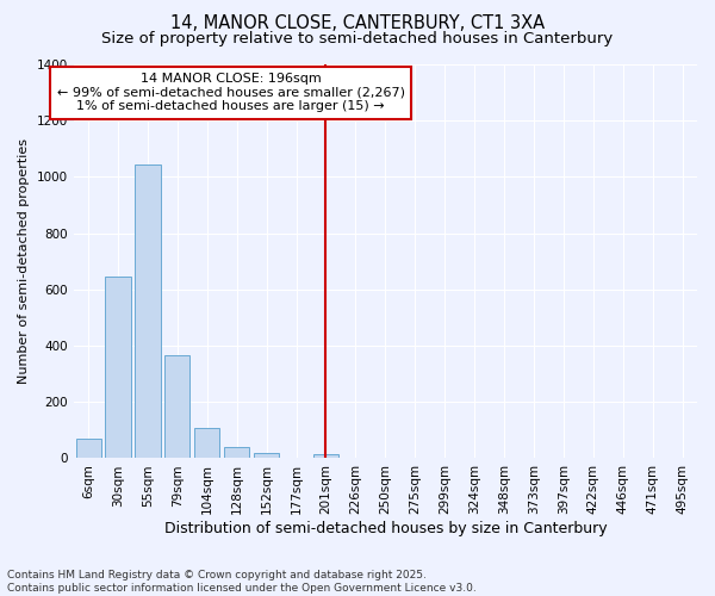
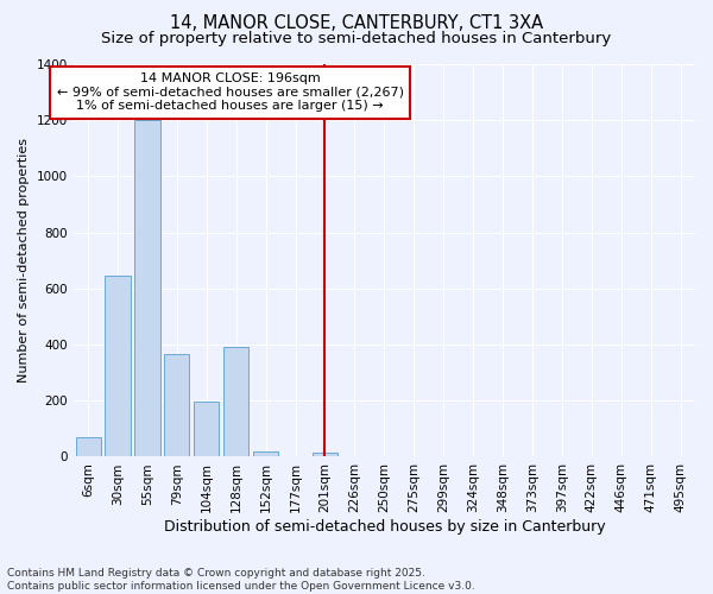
55sqm: 1045 -> 1200
104sqm: 107 -> 195
128sqm: 40 -> 390
